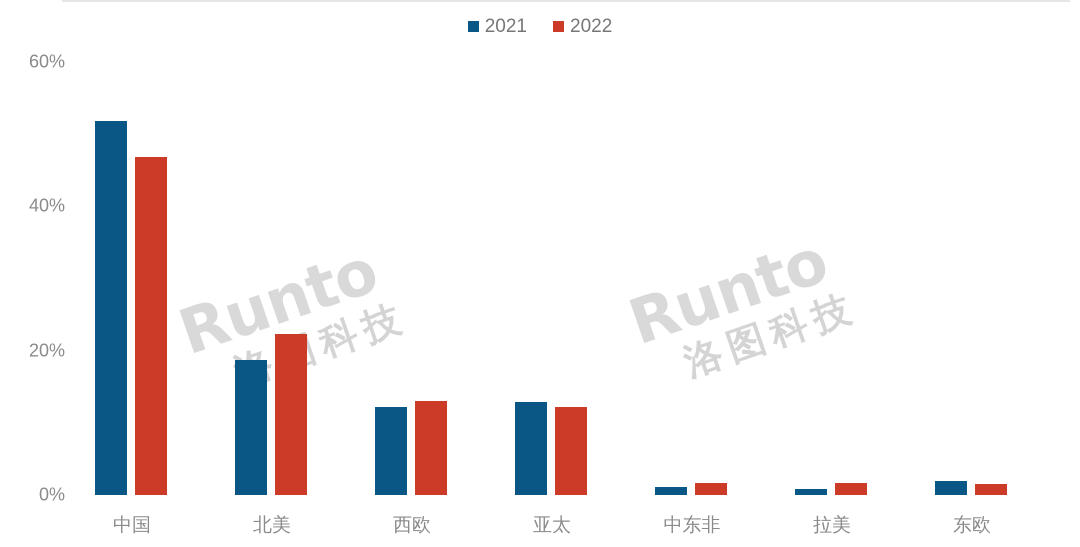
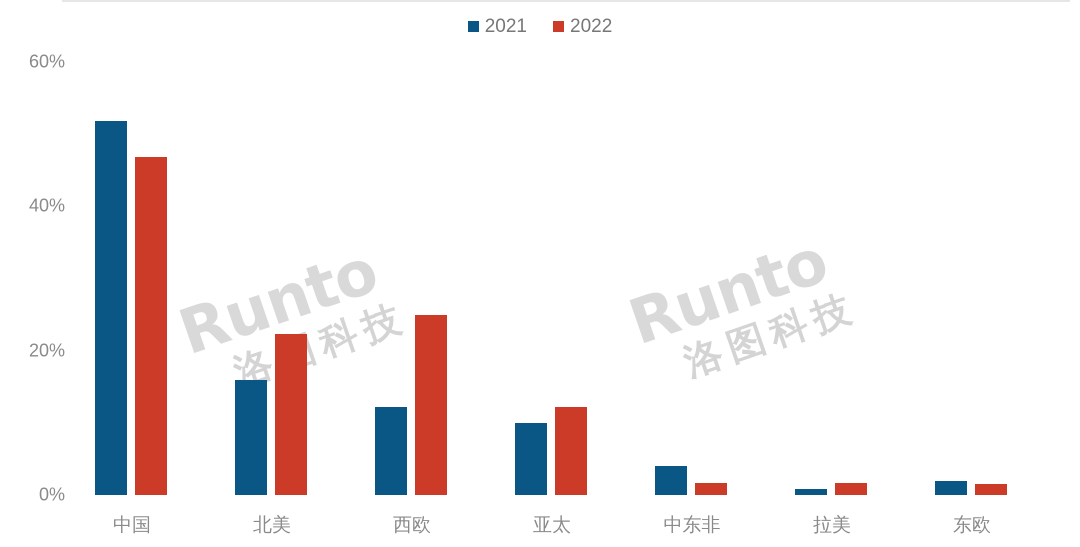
2021/北美: 19% -> 16%
2022/西欧: 13% -> 25%
2021/亚太: 13% -> 10%
2021/中东非: 1% -> 4%
